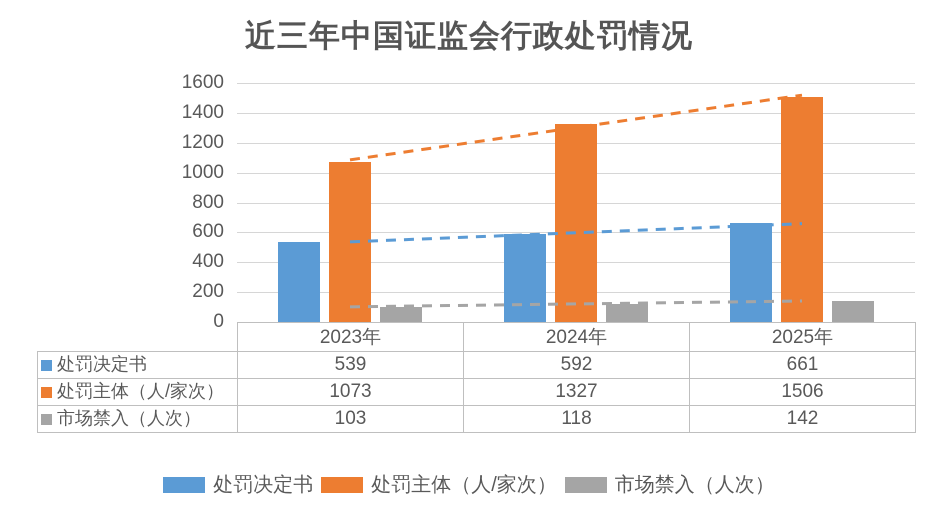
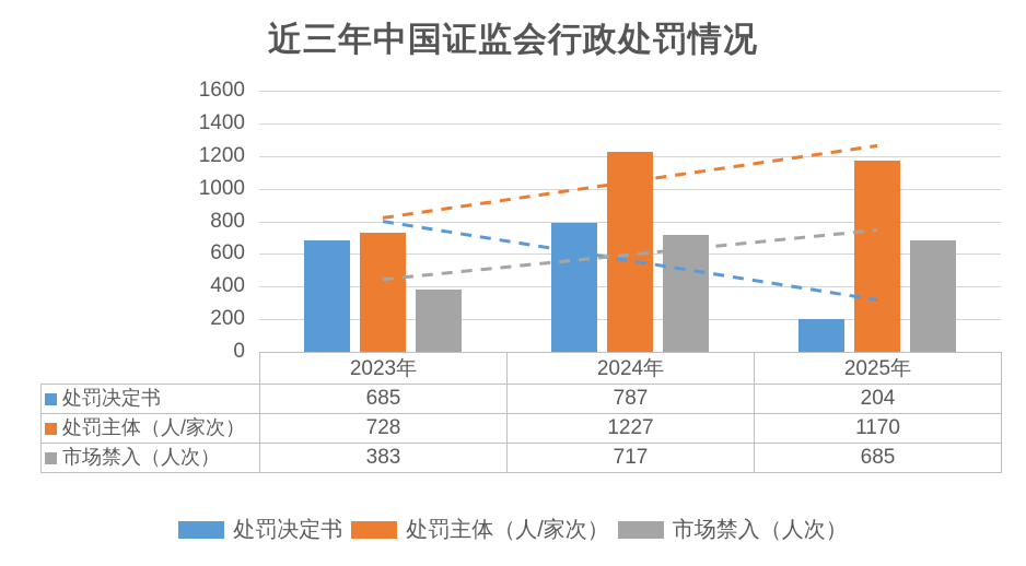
处罚决定书/2023年: 539 -> 685
处罚主体（人/家次）/2023年: 1073 -> 728
市场禁入（人次）/2023年: 103 -> 383
处罚决定书/2024年: 592 -> 787
处罚主体（人/家次）/2024年: 1327 -> 1227
市场禁入（人次）/2024年: 118 -> 717
处罚决定书/2025年: 661 -> 204
处罚主体（人/家次）/2025年: 1506 -> 1170
市场禁入（人次）/2025年: 142 -> 685
